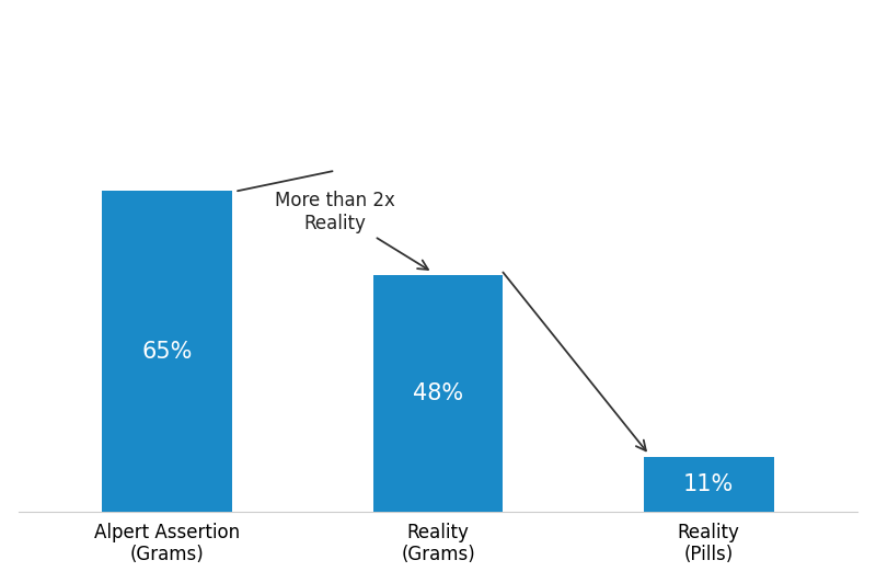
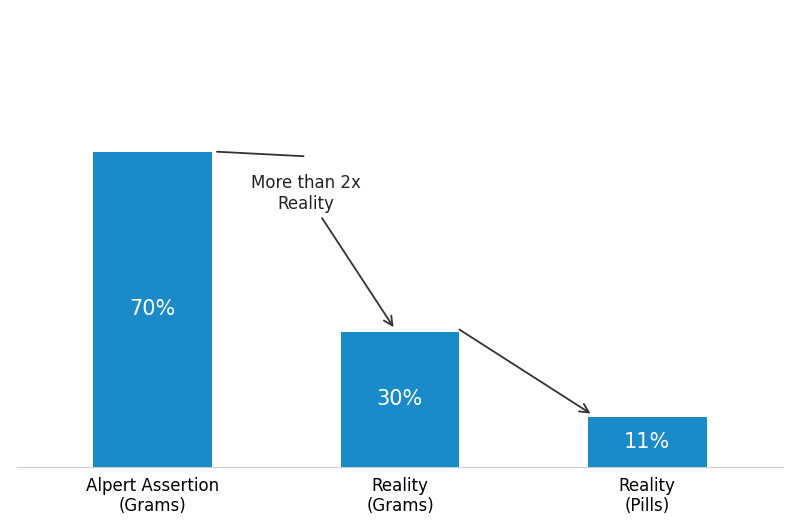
Alpert Assertion (Grams): 65% -> 70%
Reality (Grams): 48% -> 30%
